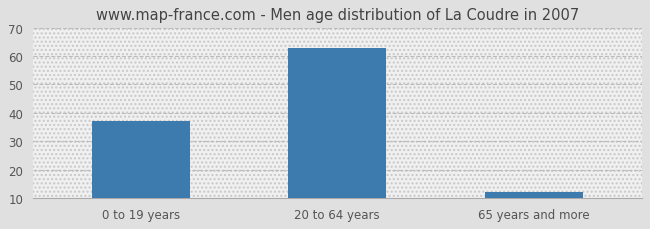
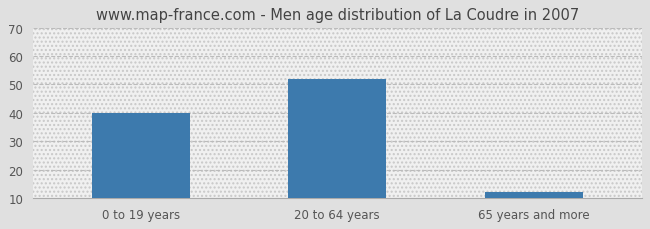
0 to 19 years: 37 -> 40
20 to 64 years: 63 -> 52
